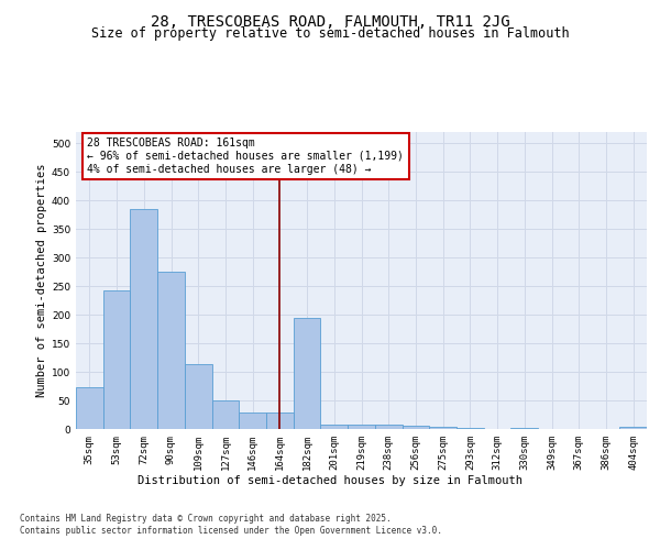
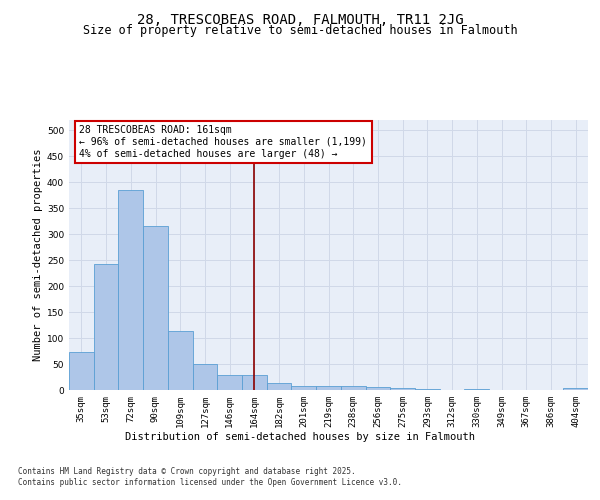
90sqm: 276 -> 315
182sqm: 194 -> 13
